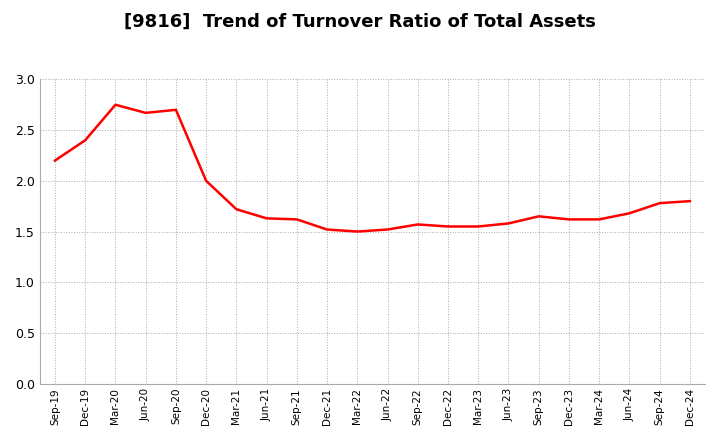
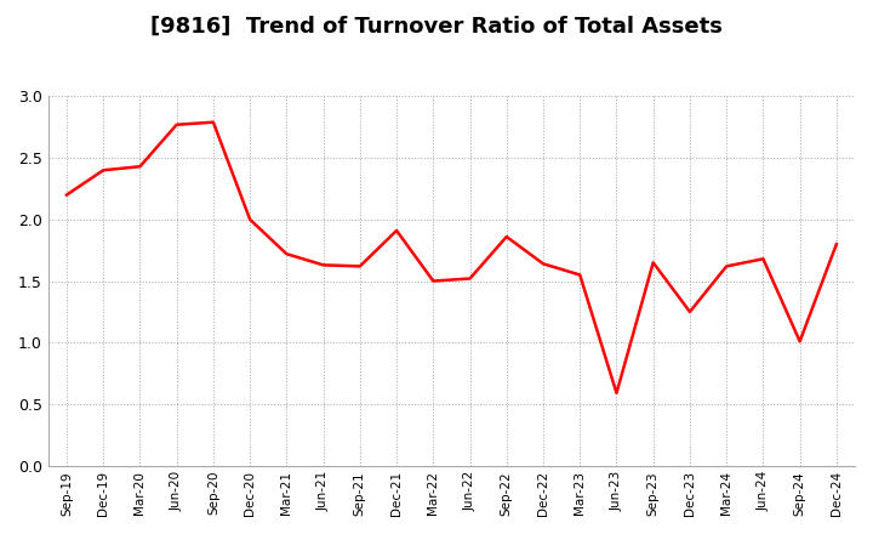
Mar-20: 2.75 -> 2.43
Jun-20: 2.67 -> 2.77
Sep-20: 2.70 -> 2.79
Dec-21: 1.52 -> 1.91
Sep-22: 1.57 -> 1.86
Dec-22: 1.55 -> 1.64
Jun-23: 1.58 -> 0.59
Dec-23: 1.62 -> 1.25
Sep-24: 1.78 -> 1.01
